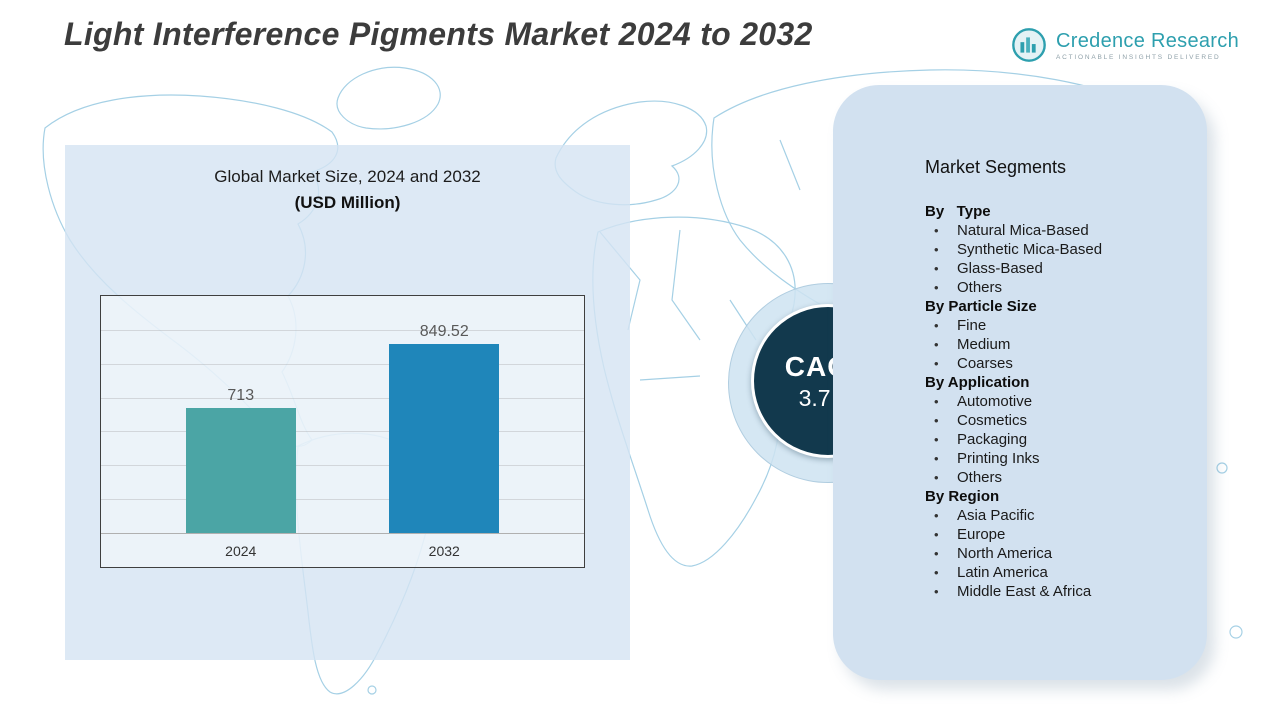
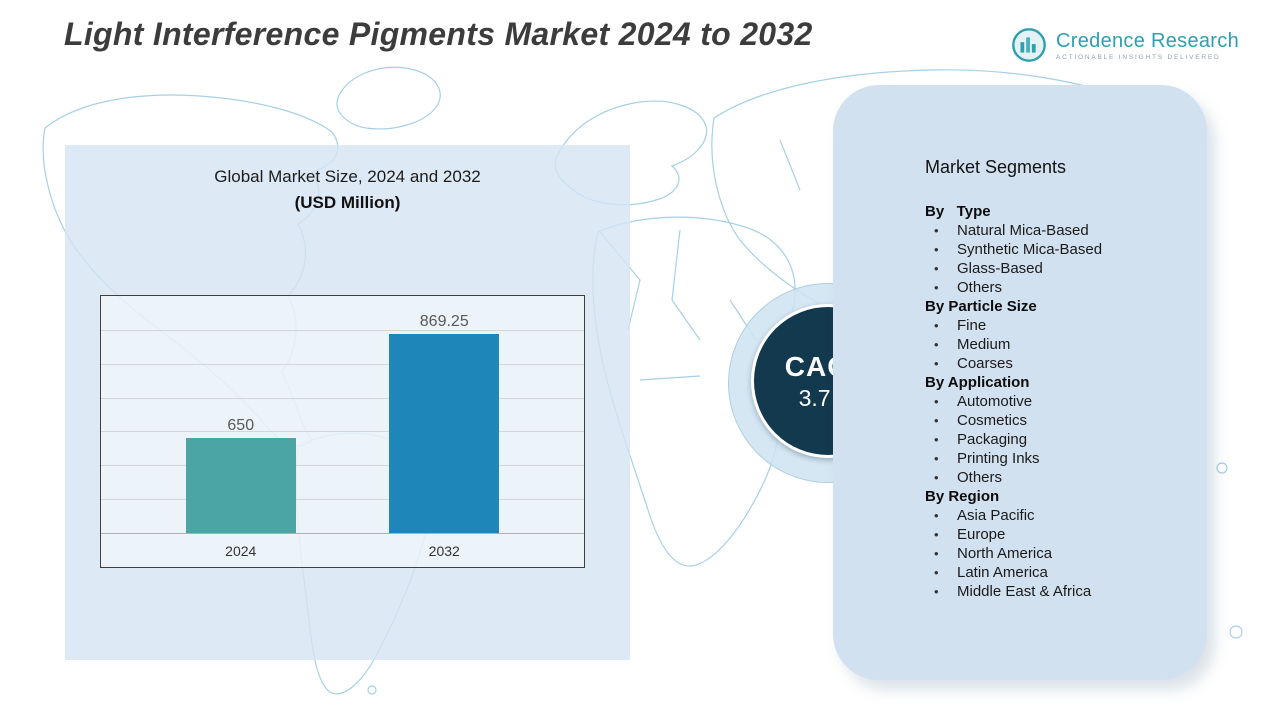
2024: 713 -> 650
2032: 849.52 -> 869.25
